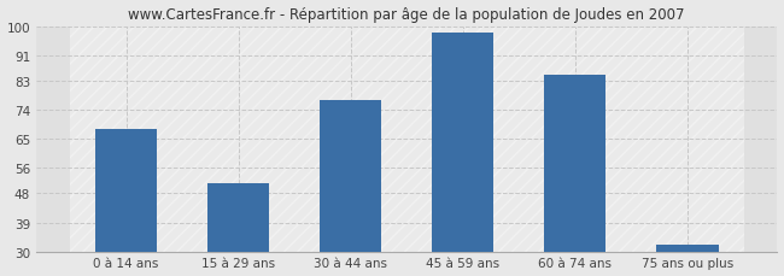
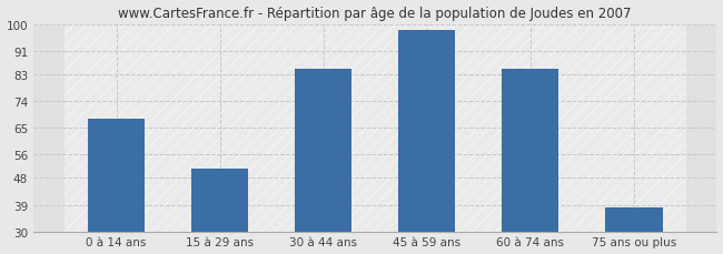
30 à 44 ans: 77 -> 85
75 ans ou plus: 32 -> 38
